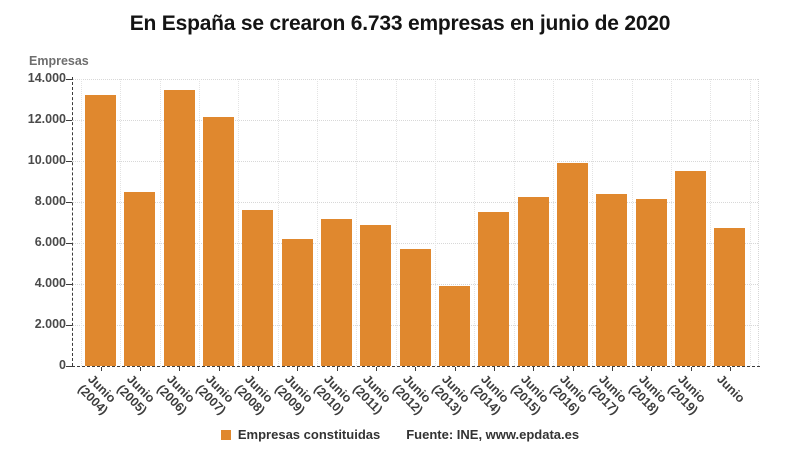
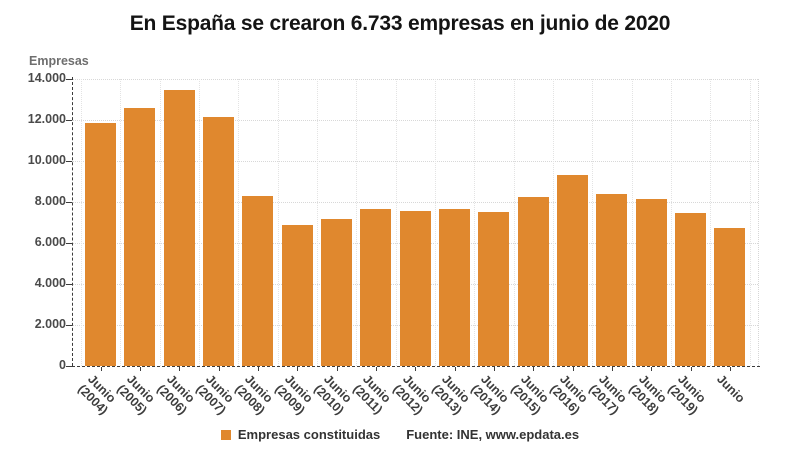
Junio (2004): 13200 -> 11800
Junio (2005): 8500 -> 12600
Junio (2008): 7600 -> 8300
Junio (2009): 6200 -> 6900
Junio (2011): 6900 -> 7700
Junio (2012): 5700 -> 7600
Junio (2013): 3900 -> 7600
Junio (2016): 9900 -> 9300
Junio (2019): 9500 -> 7400
